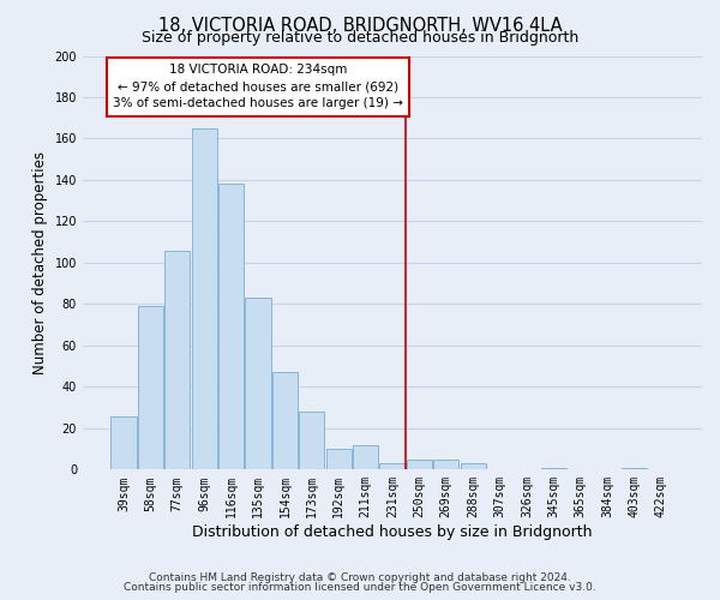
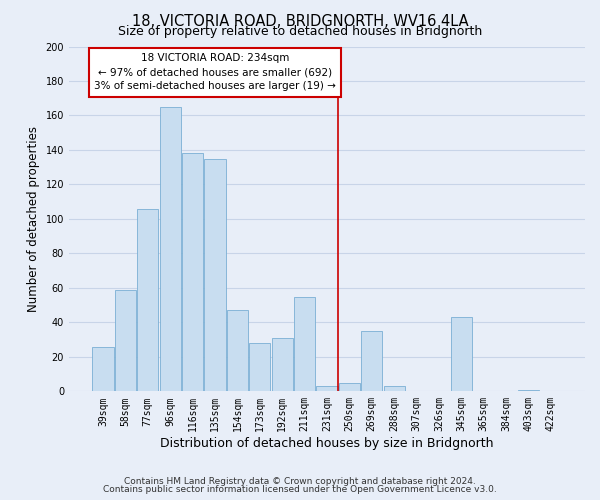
58sqm: 79 -> 59
135sqm: 83 -> 135
192sqm: 10 -> 31
211sqm: 12 -> 55
269sqm: 5 -> 35
345sqm: 1 -> 43
